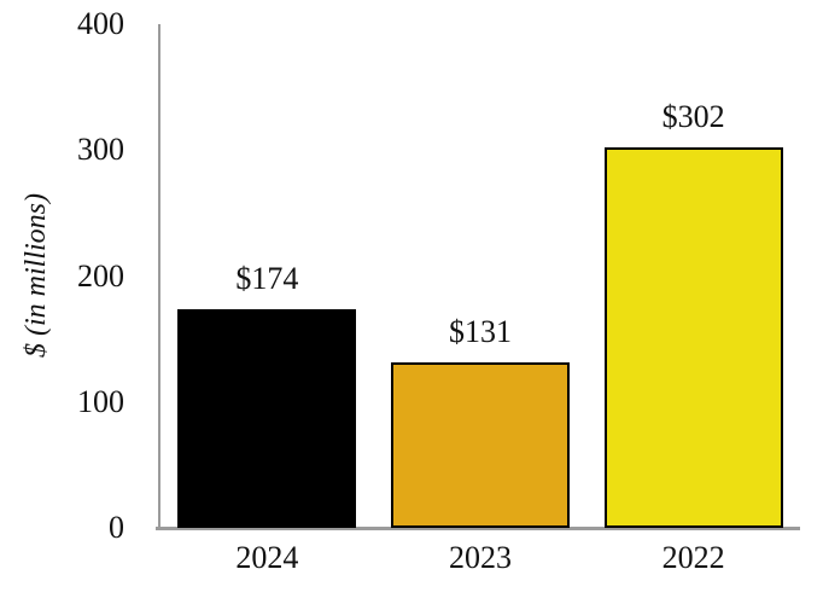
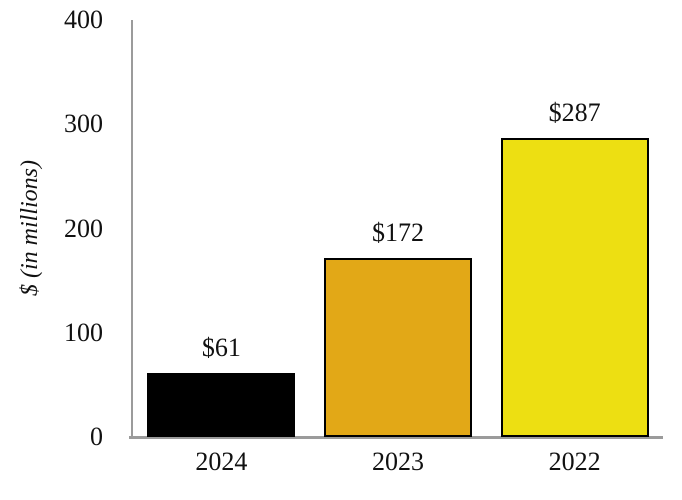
2024: $174 -> $61
2023: $131 -> $172
2022: $302 -> $287
